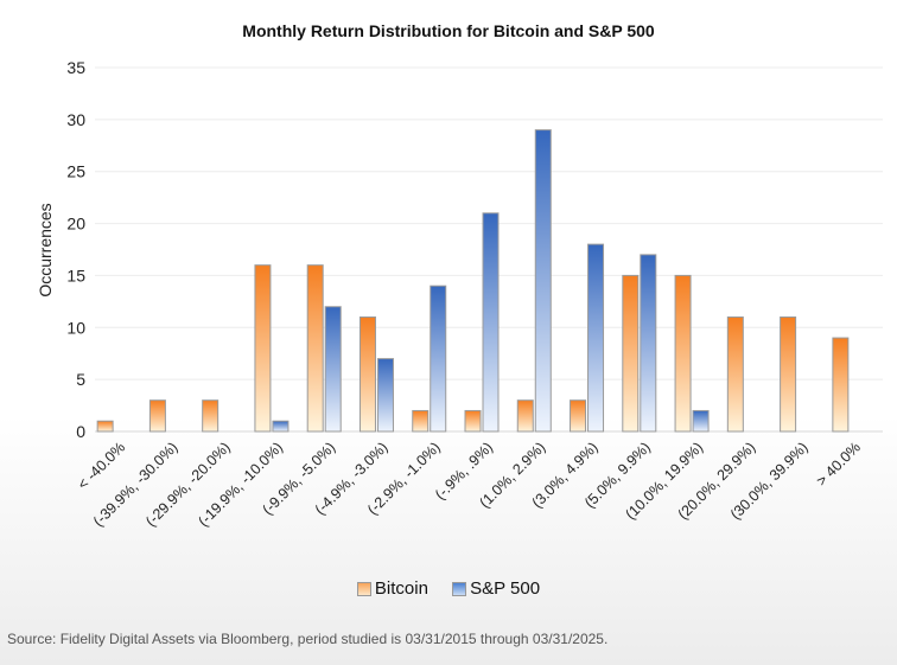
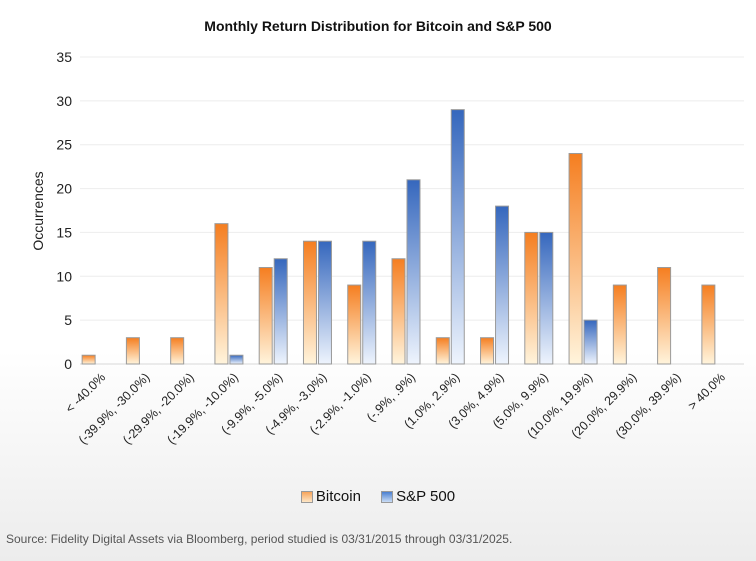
Bitcoin/(-9.9%, -5.0%): 16 -> 11
Bitcoin/(-4.9%, -3.0%): 11 -> 14
S&P 500/(-4.9%, -3.0%): 7 -> 14
Bitcoin/(-2.9%, -1.0%): 2 -> 9
Bitcoin/(-.9%, .9%): 2 -> 12
S&P 500/(5.0%, 9.9%): 17 -> 15
Bitcoin/(10.0%, 19.9%): 15 -> 24
S&P 500/(10.0%, 19.9%): 2 -> 5
Bitcoin/(20.0%, 29.9%): 11 -> 9
